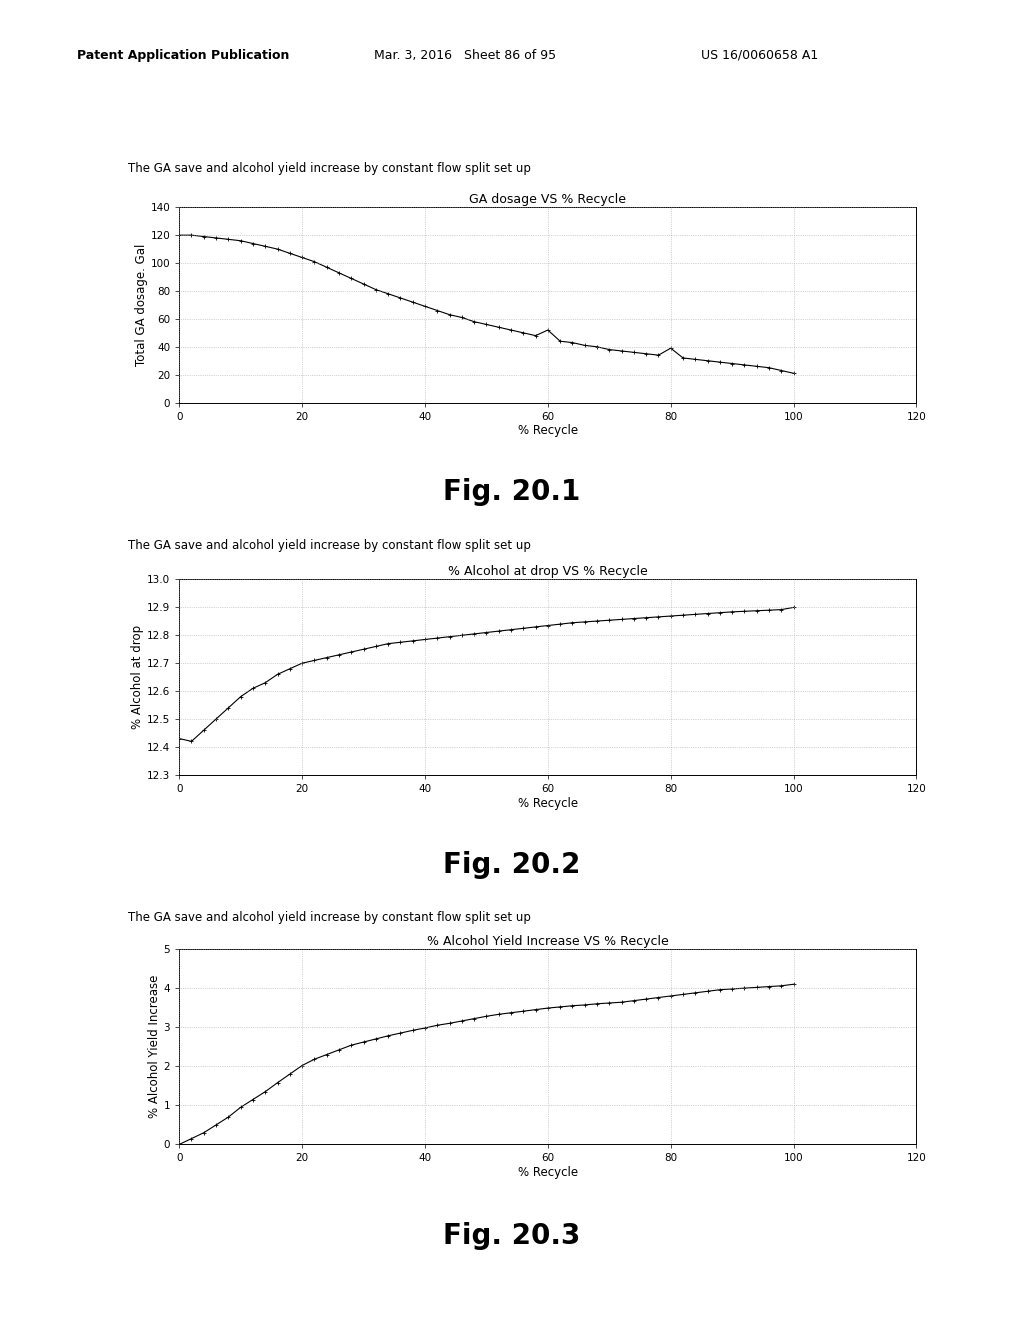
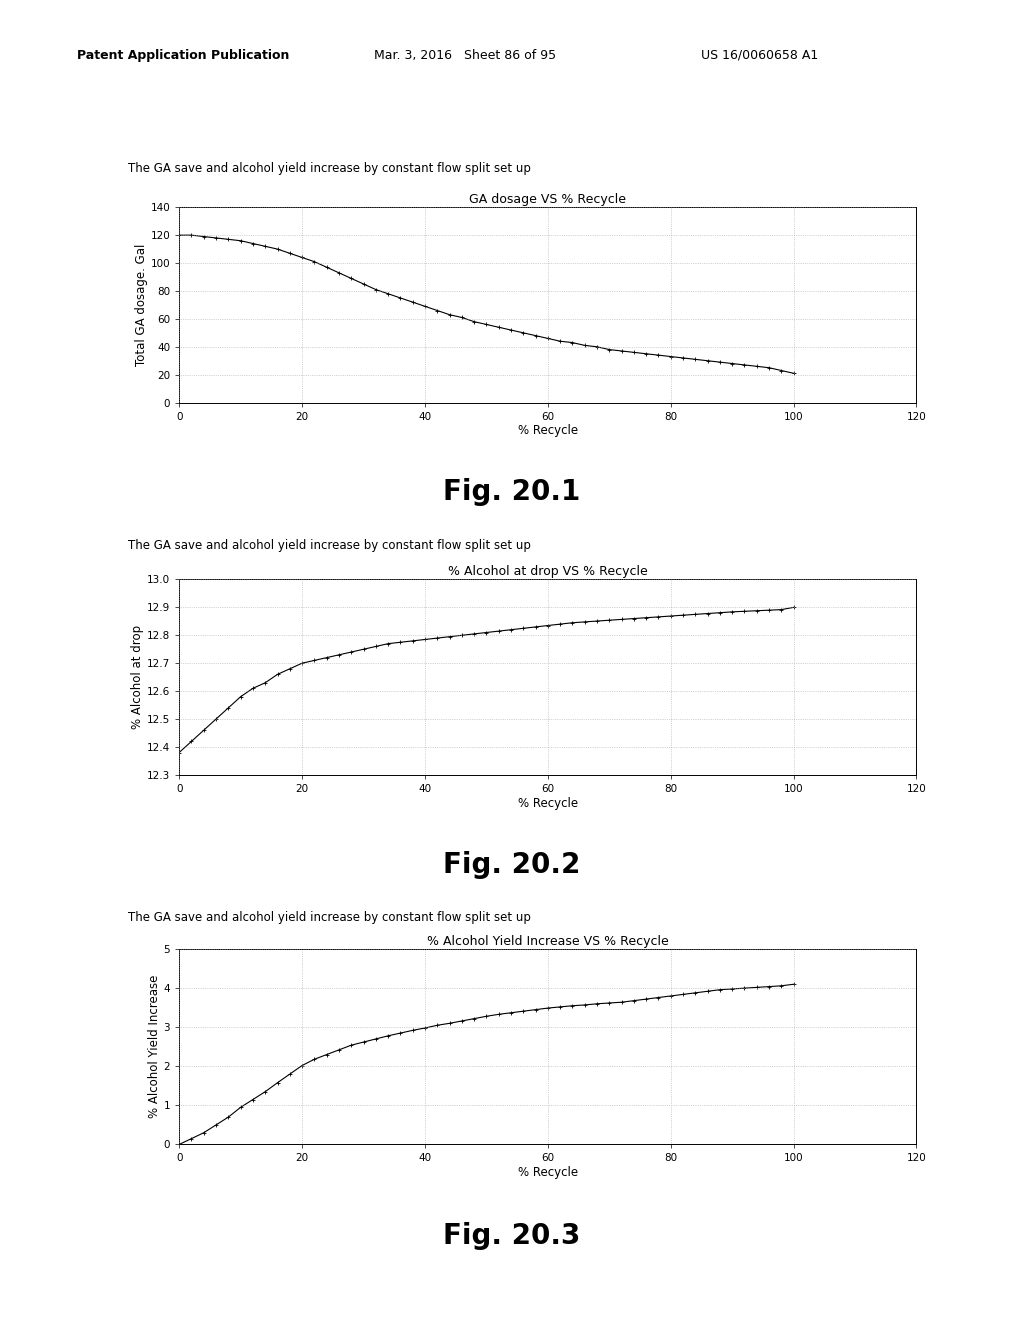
GA dosage VS % Recycle/60: 52 -> 46
GA dosage VS % Recycle/80: 39 -> 33
% Alcohol at drop VS % Recycle/0: 12.430 -> 12.380
